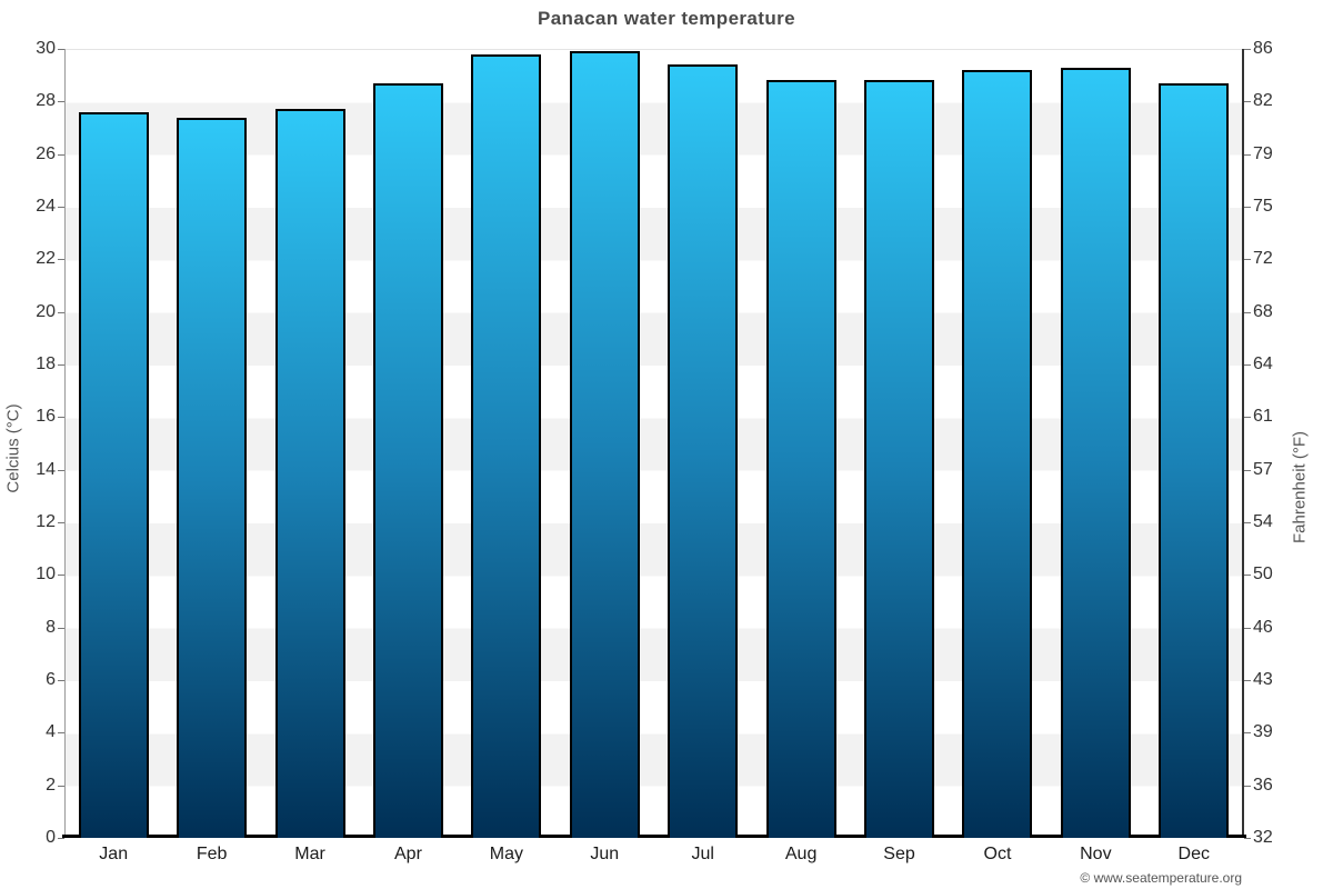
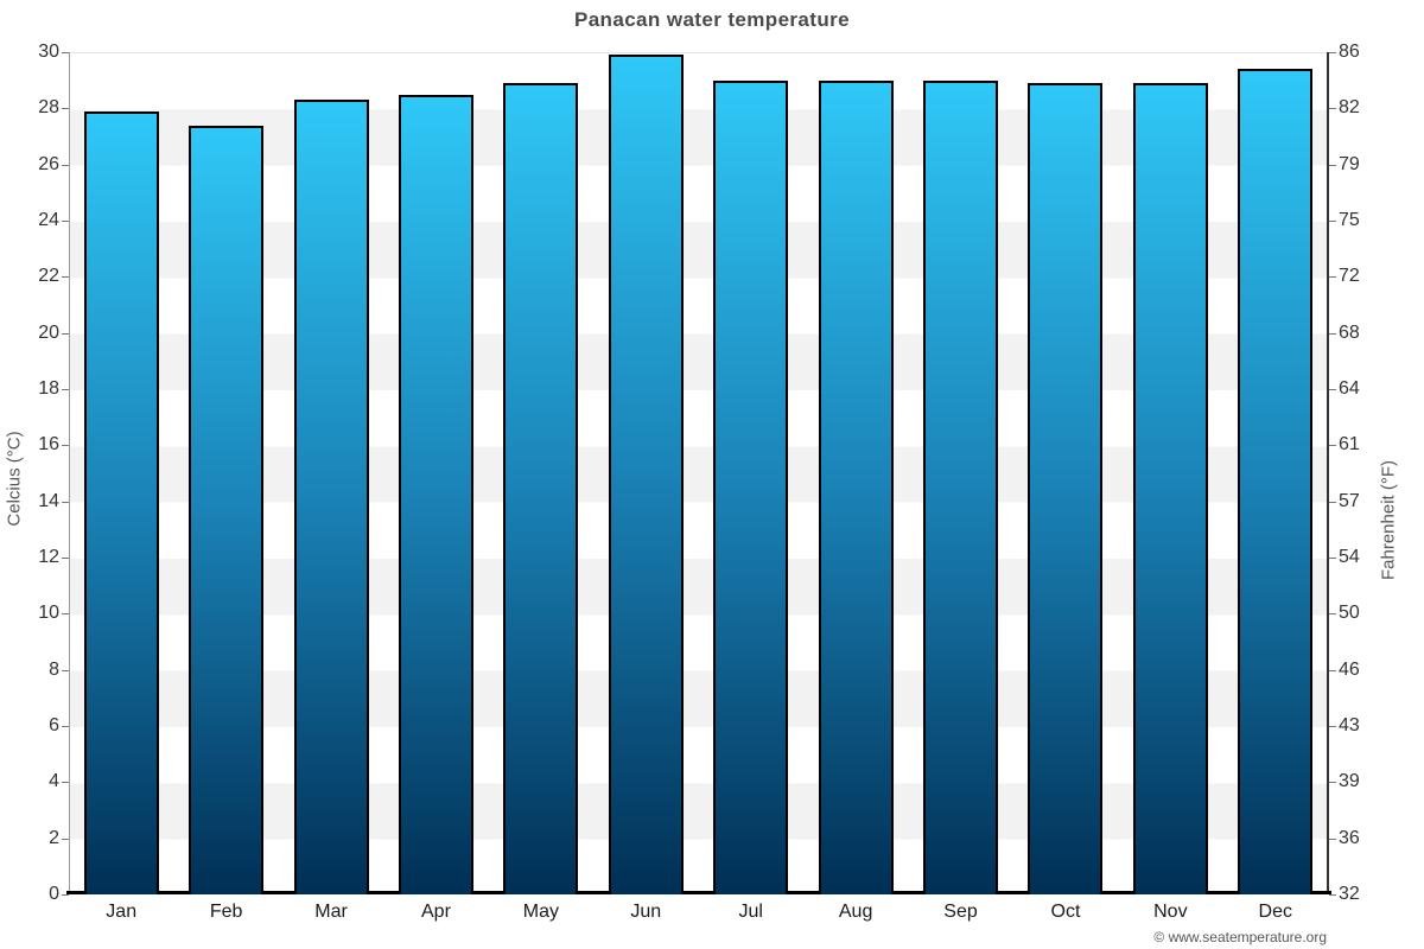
Jan: 27.6 -> 27.9
Mar: 27.7 -> 28.3
Apr: 28.7 -> 28.5
May: 29.8 -> 28.9
Jul: 29.4 -> 29.0
Aug: 28.8 -> 29.0
Sep: 28.8 -> 29.0
Oct: 29.2 -> 28.9
Nov: 29.3 -> 28.9
Dec: 28.7 -> 29.4
